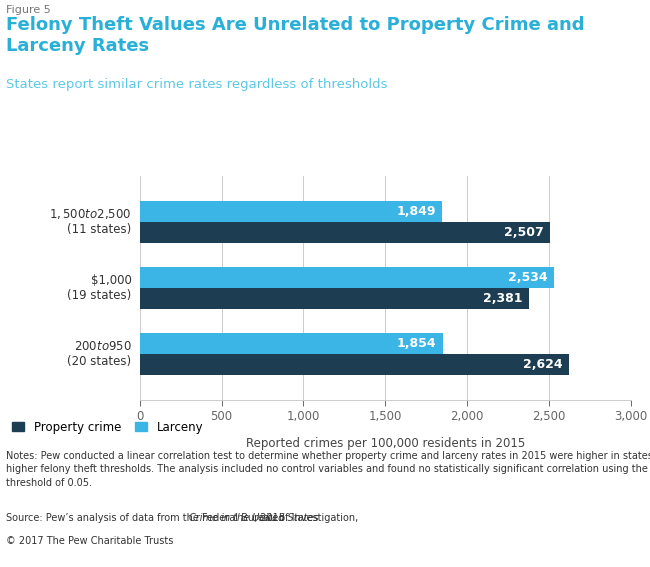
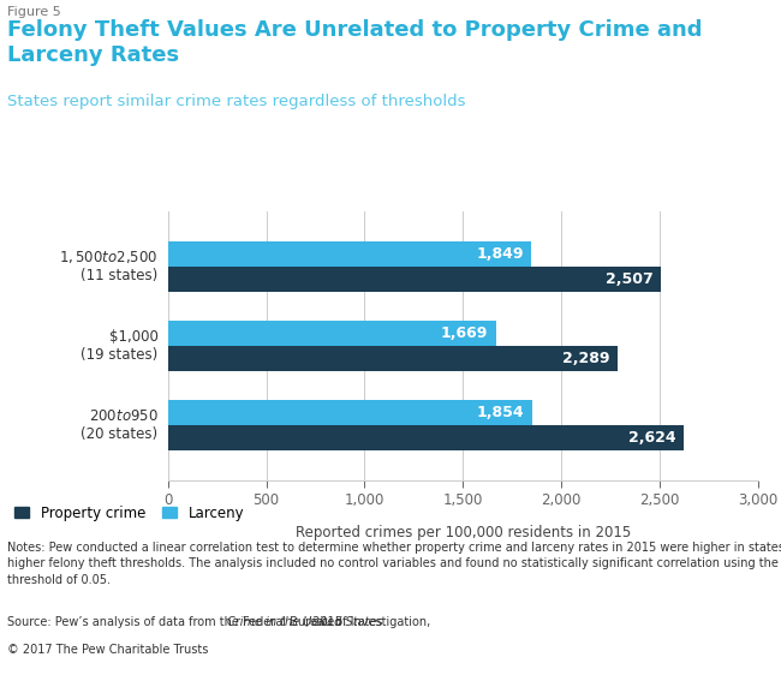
Larceny/$1,000 (19 states): 2,534 -> 1,669
Property crime/$1,000 (19 states): 2,381 -> 2,289
